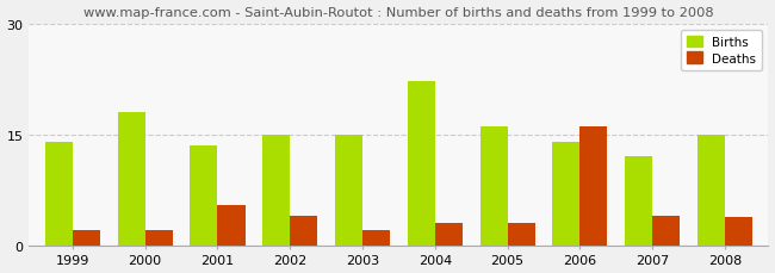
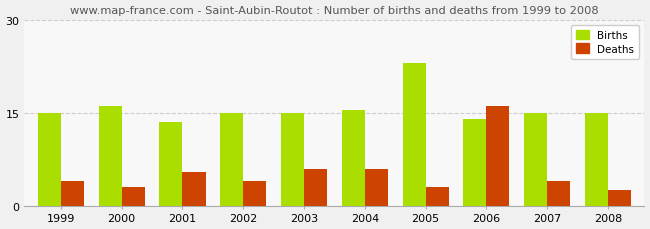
Births/1999: 14.0 -> 15.0
Deaths/1999: 2.0 -> 4.0
Births/2000: 18.0 -> 16.0
Deaths/2000: 2.0 -> 3.0
Deaths/2003: 2.0 -> 6.0
Births/2004: 22.2 -> 15.5
Deaths/2004: 3.0 -> 6.0
Births/2005: 16.0 -> 23.0
Births/2007: 12.0 -> 15.0
Deaths/2008: 3.8 -> 2.5
